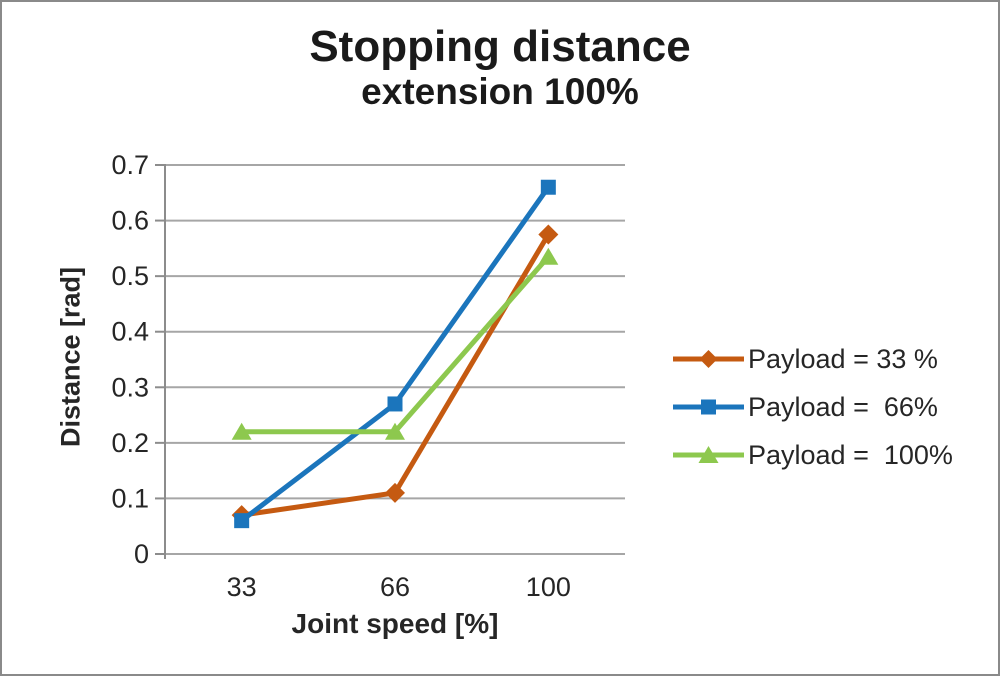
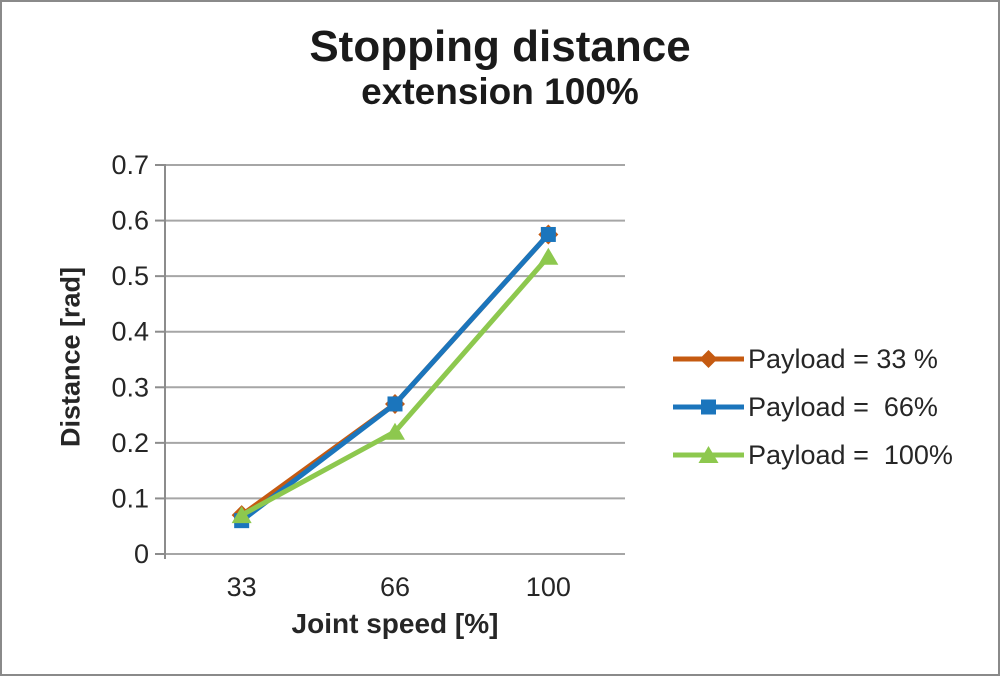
Payload = 100%/33: 0.22 -> 0.07
Payload = 33 %/66: 0.11 -> 0.27
Payload = 66%/100: 0.66 -> 0.57
